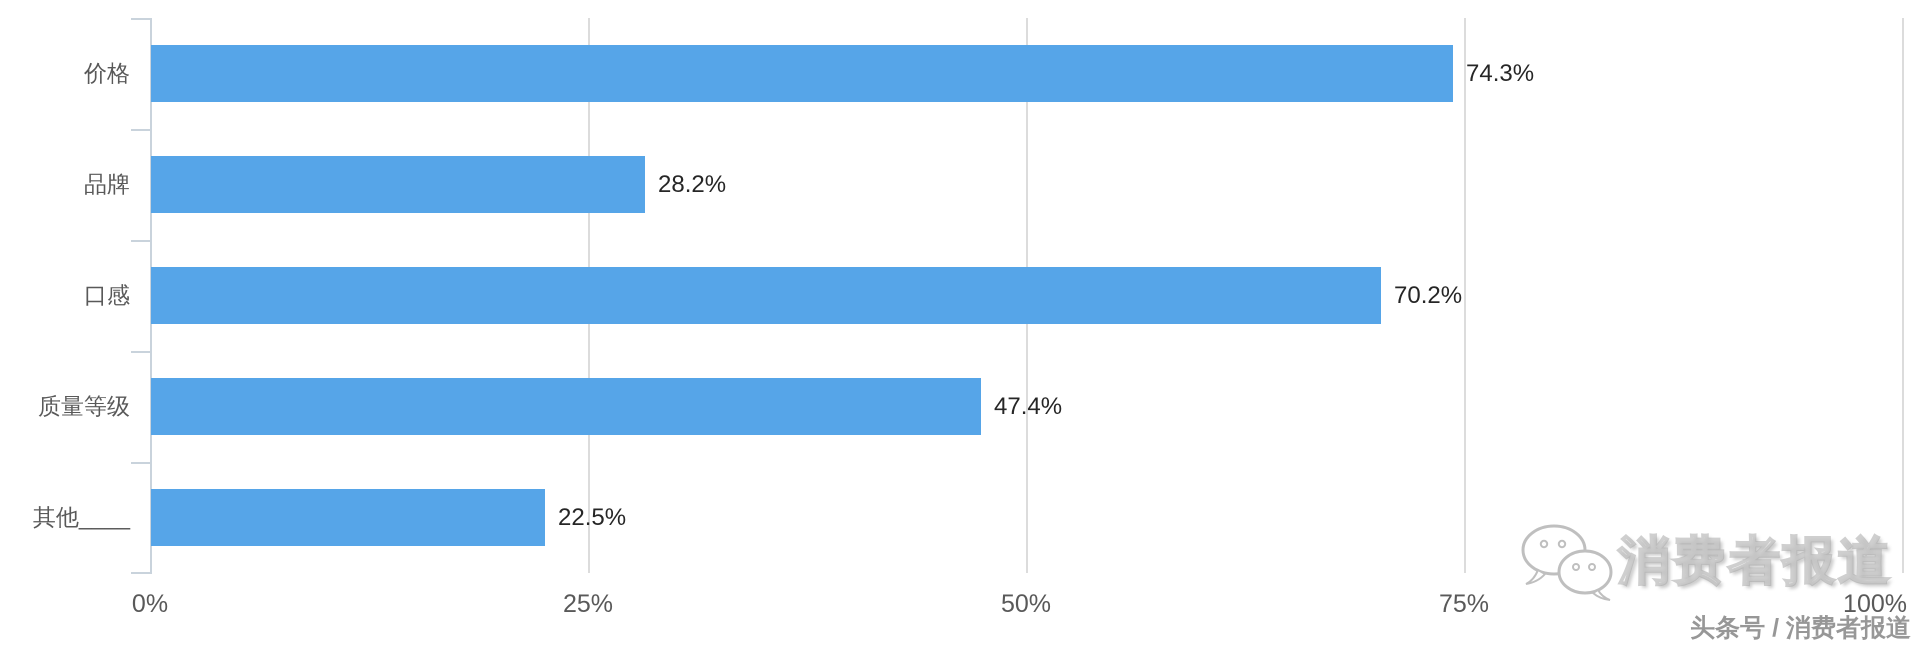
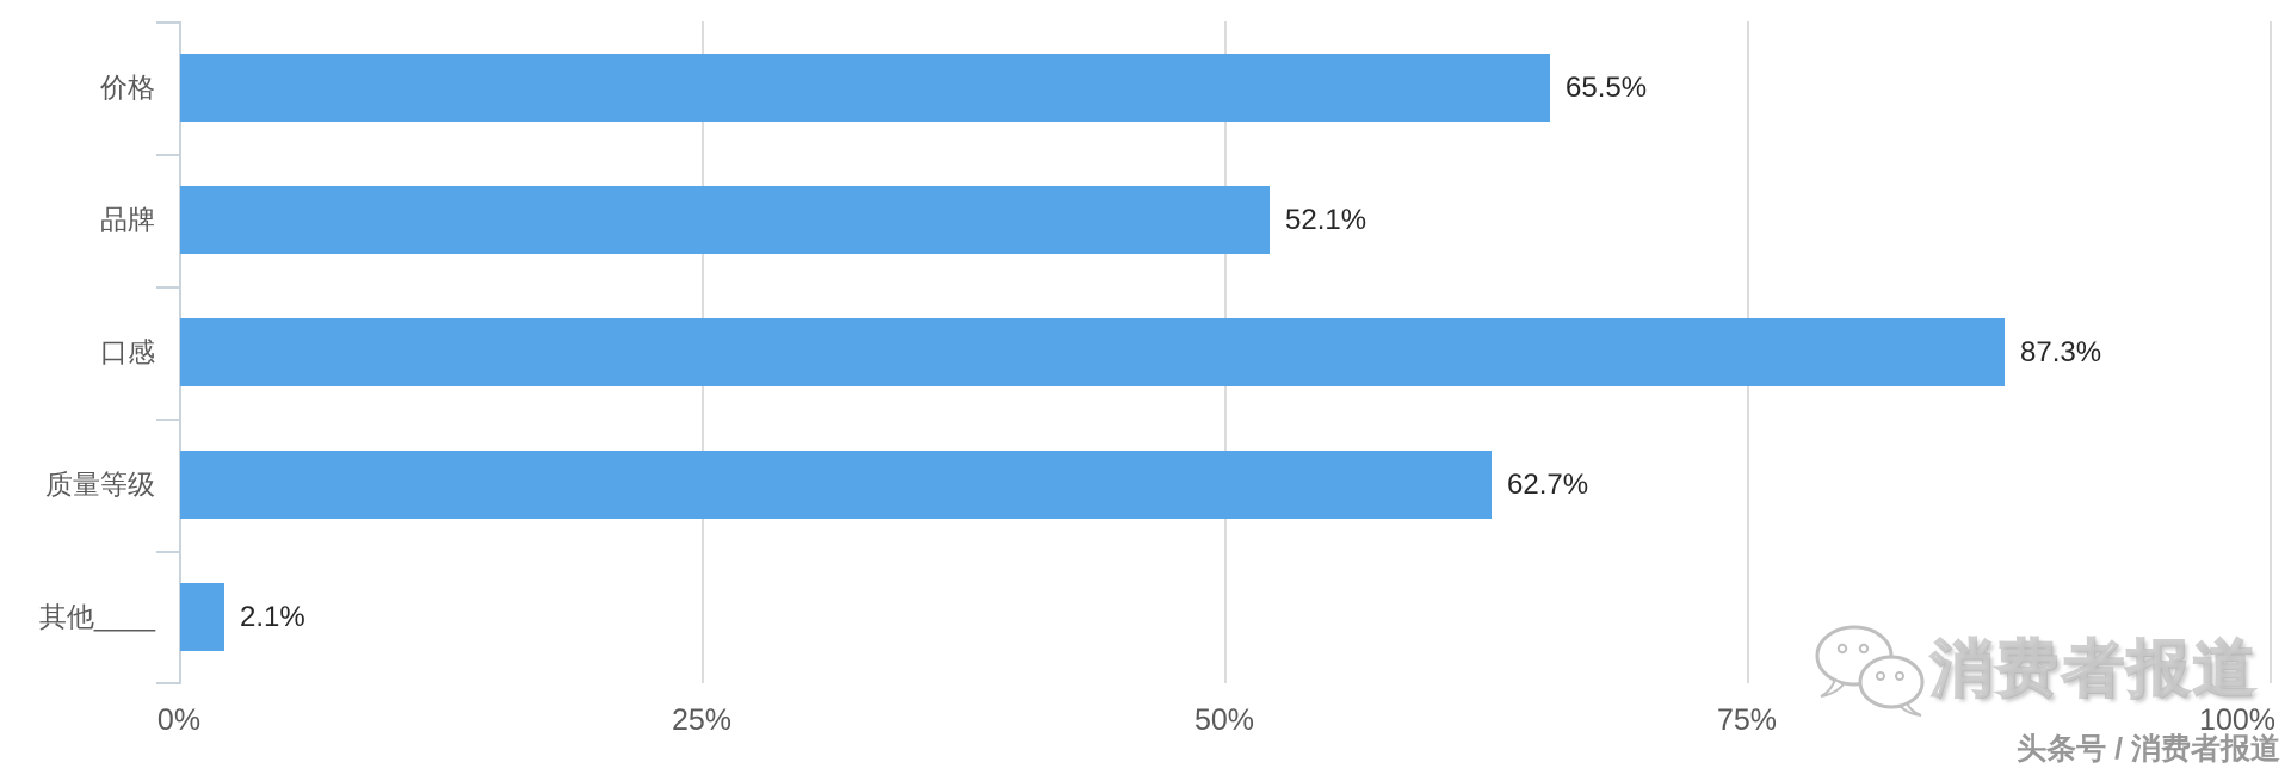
价格: 74.3% -> 65.5%
品牌: 28.2% -> 52.1%
口感: 70.2% -> 87.3%
质量等级: 47.4% -> 62.7%
其他____: 22.5% -> 2.1%
